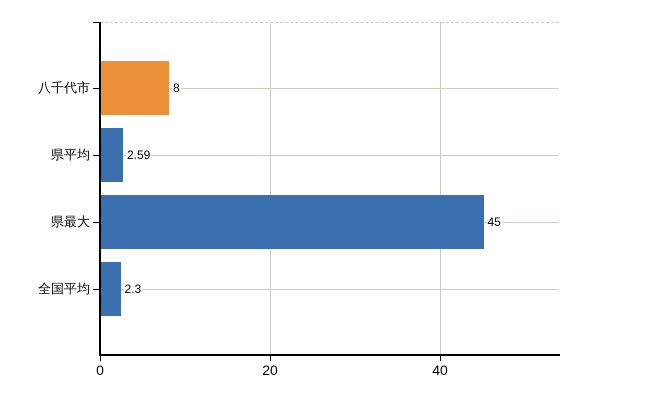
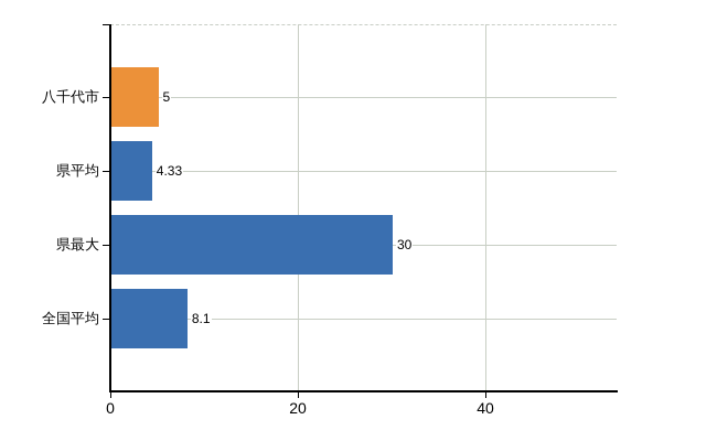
八千代市: 8 -> 5
県平均: 2.59 -> 4.33
県最大: 45 -> 30
全国平均: 2.3 -> 8.1
